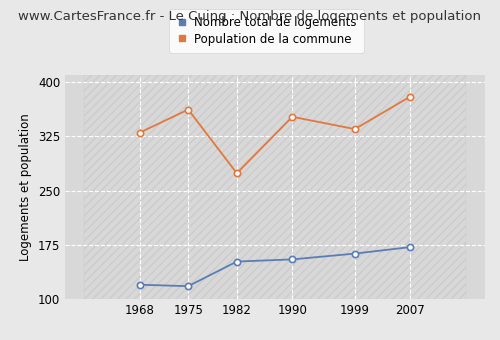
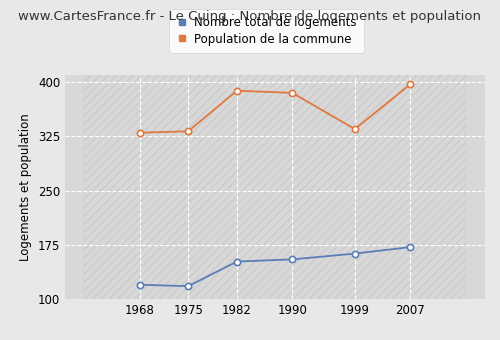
Population de la commune/1975: 362 -> 332
Population de la commune/1982: 274 -> 388
Population de la commune/1990: 352 -> 385
Population de la commune/2007: 380 -> 397
